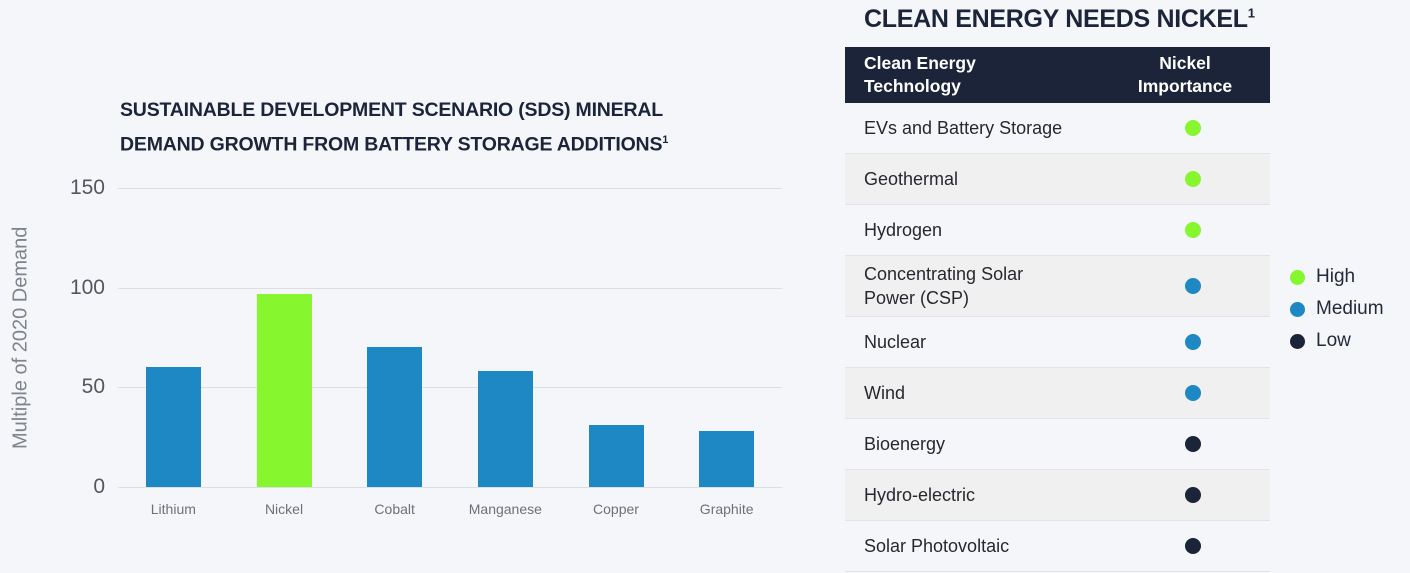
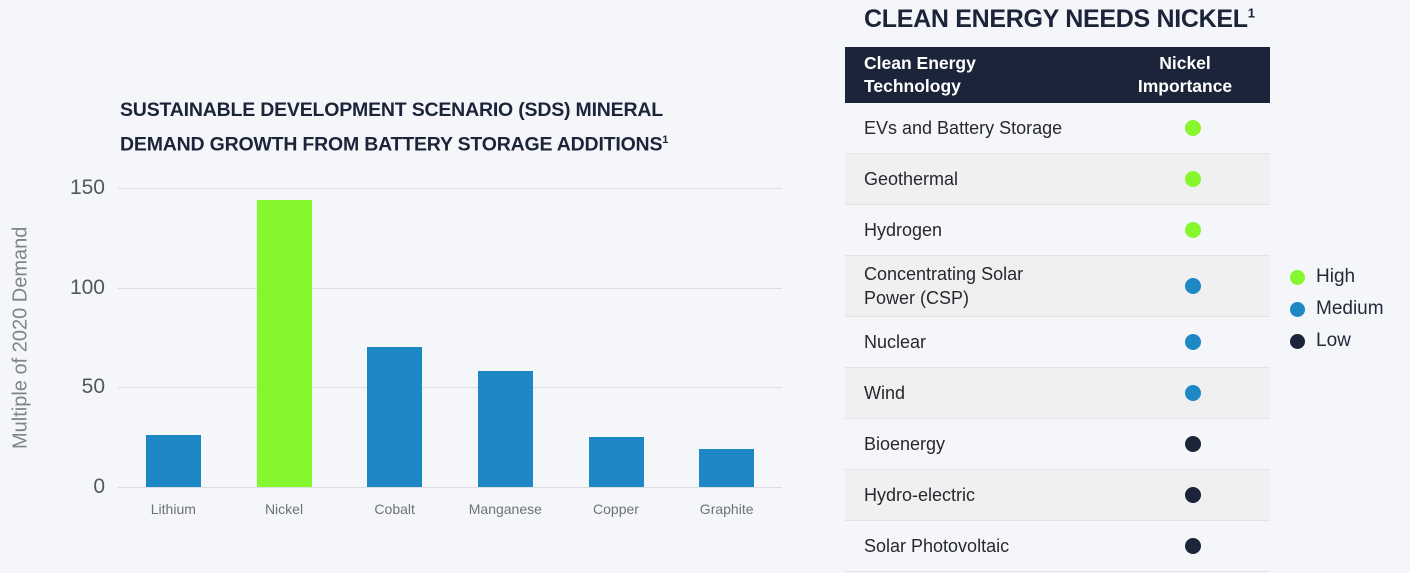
Lithium: 60 -> 26
Nickel: 97 -> 144
Copper: 31 -> 25
Graphite: 28 -> 19
